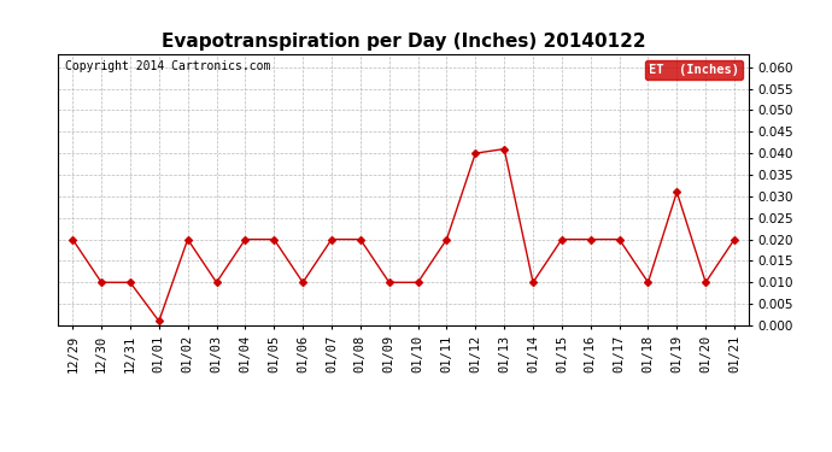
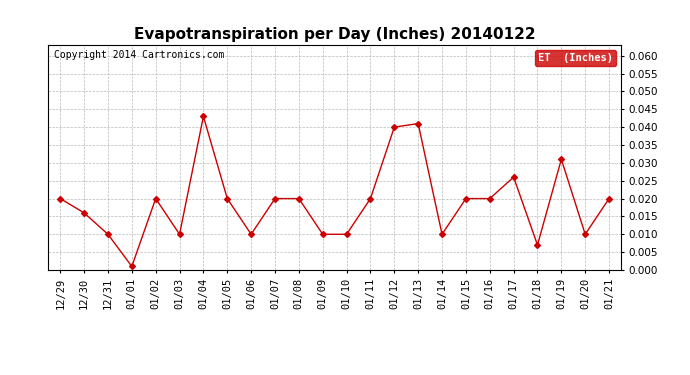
12/30: 0.010 -> 0.016
01/04: 0.020 -> 0.043
01/17: 0.020 -> 0.026
01/18: 0.010 -> 0.007
